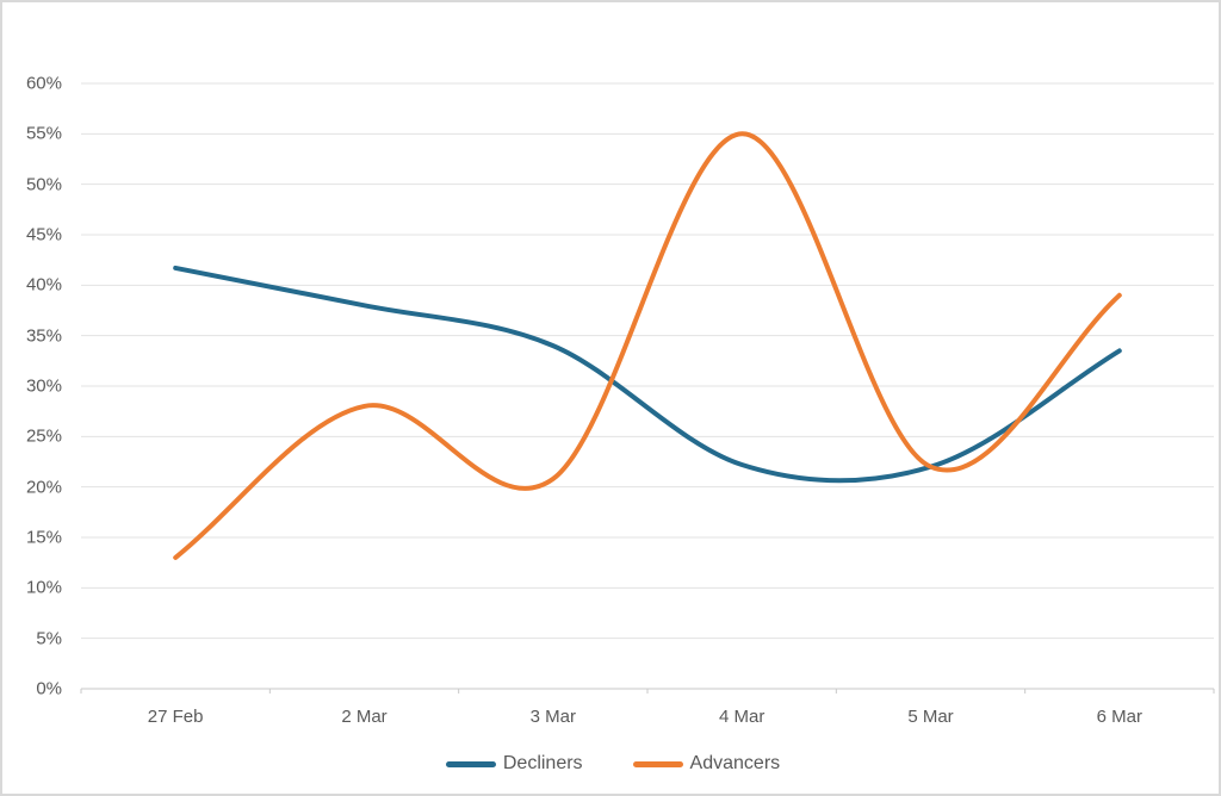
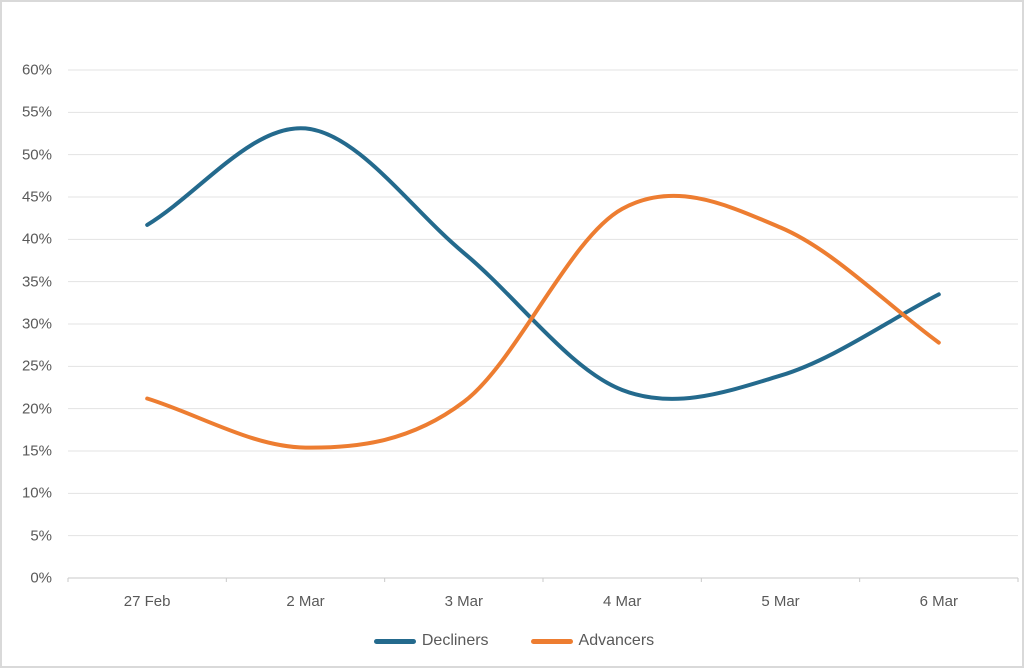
Advancers/27 Feb: 13% -> 21%
Decliners/2 Mar: 38% -> 53%
Advancers/2 Mar: 28% -> 15%
Decliners/3 Mar: 34% -> 38%
Advancers/4 Mar: 55% -> 44%
Decliners/5 Mar: 22% -> 24%
Advancers/5 Mar: 22% -> 41%
Advancers/6 Mar: 39% -> 28%
